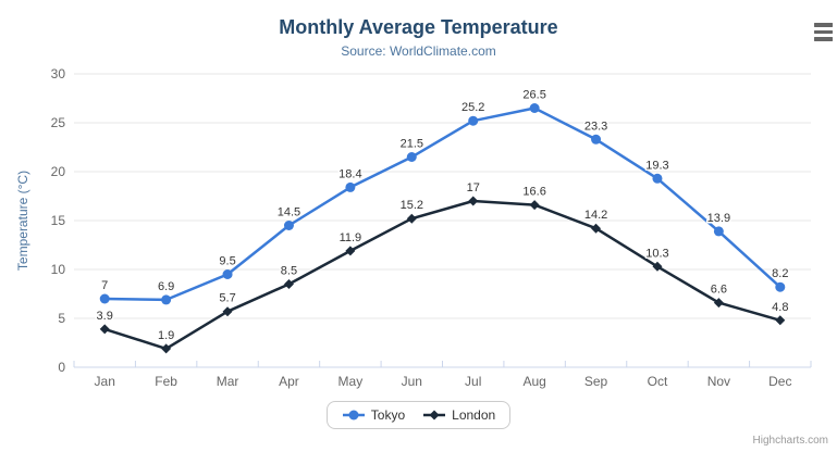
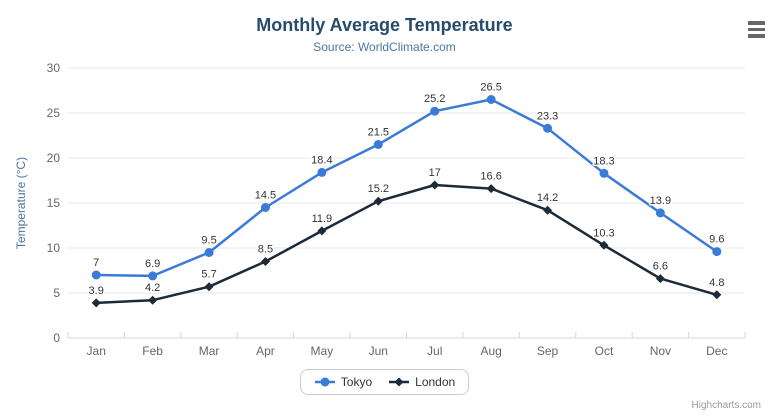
London/Feb: 1.9 -> 4.2
Tokyo/Oct: 19.3 -> 18.3
Tokyo/Dec: 8.2 -> 9.6
